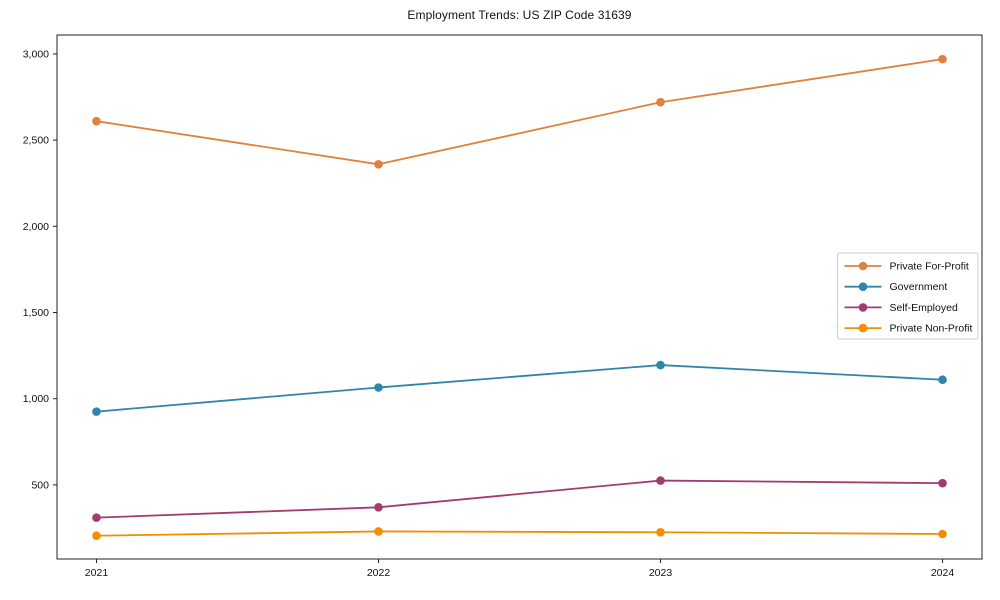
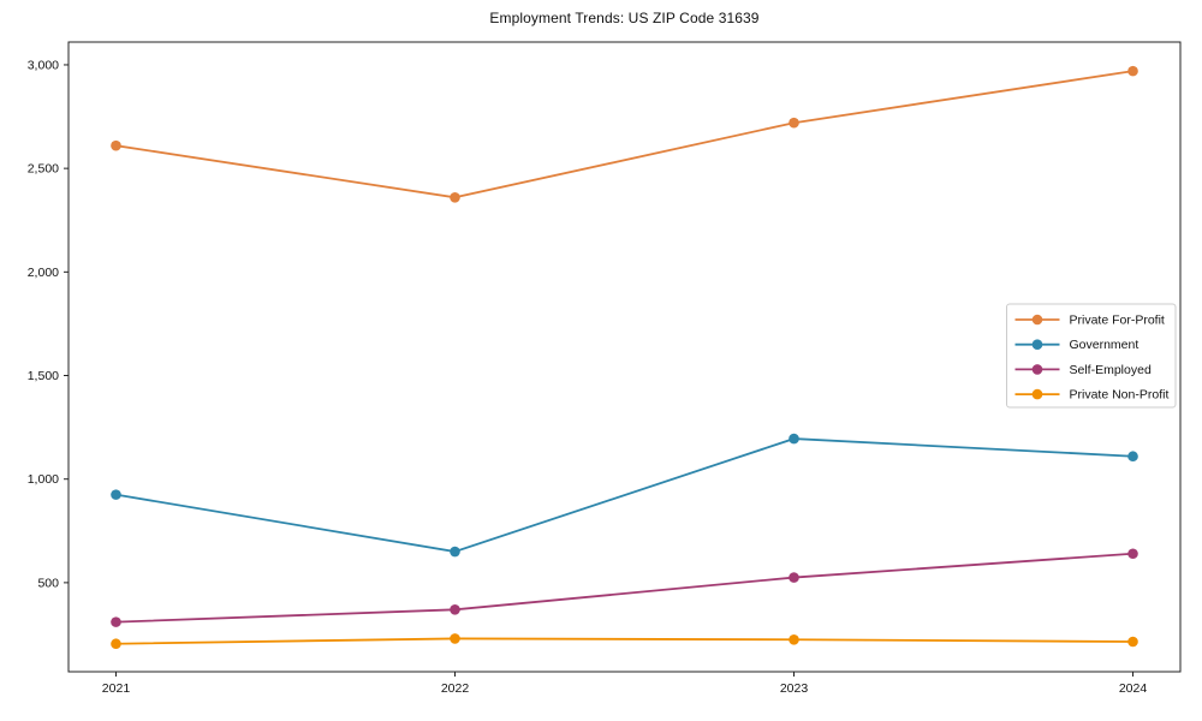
Government/2022: 1060 -> 650
Self-Employed/2024: 510 -> 640
